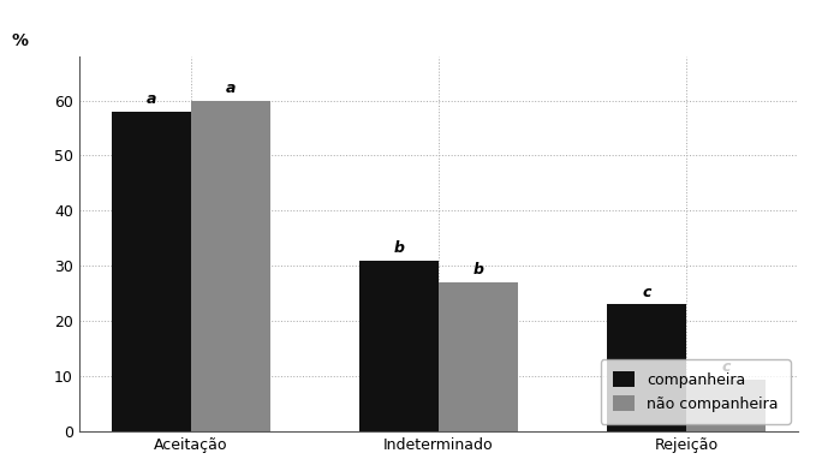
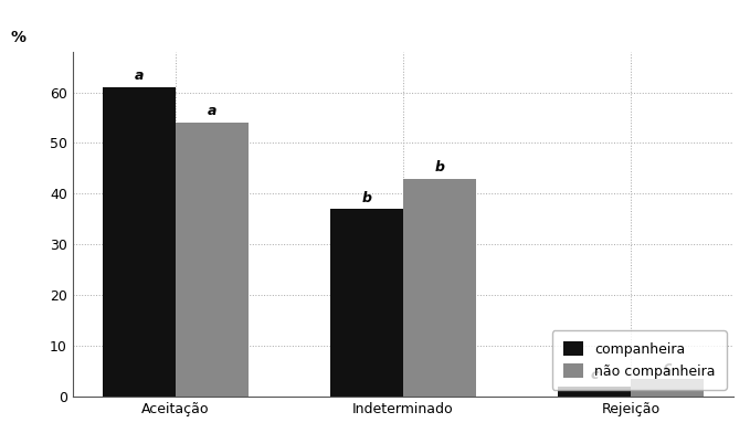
companheira/Aceitação: 58 -> 61
não companheira/Aceitação: 60.0 -> 54.0
companheira/Indeterminado: 31 -> 37
não companheira/Indeterminado: 27.0 -> 43.0
companheira/Rejeição: 23 -> 2
não companheira/Rejeição: 9.5 -> 3.5
